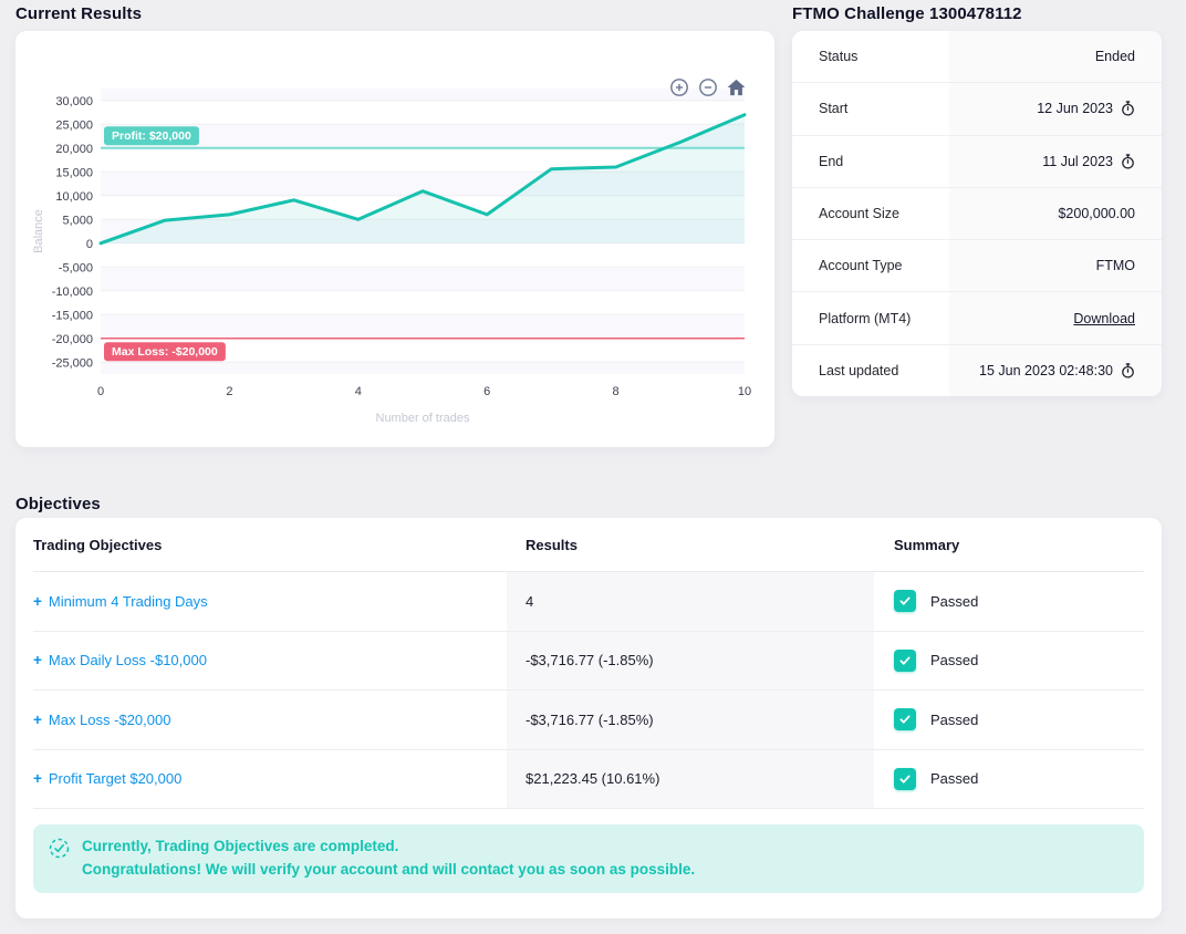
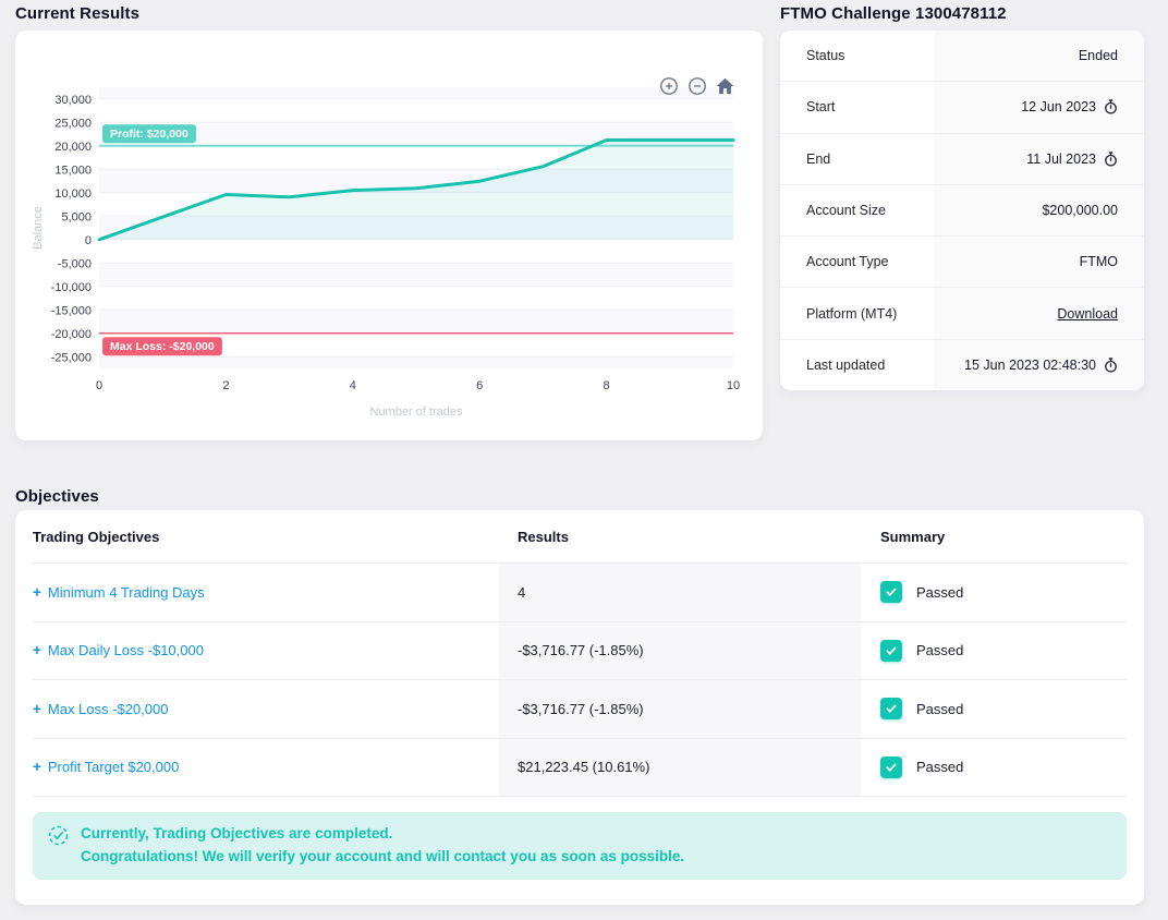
2: 6000 -> 10000
4: 5000 -> 10000
6: 6000 -> 12000
8: 16000 -> 21000
10: 27000 -> 21000
